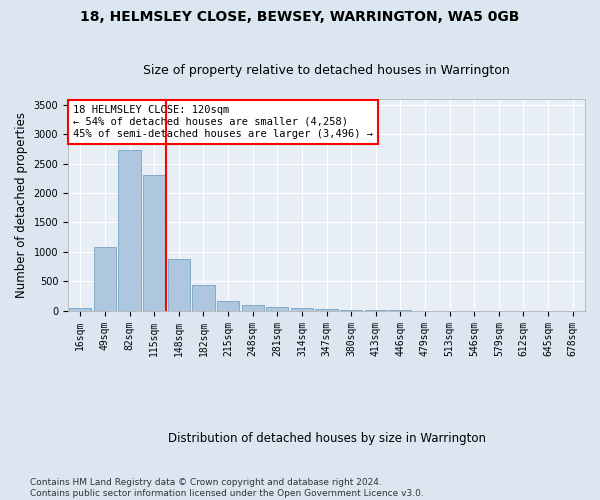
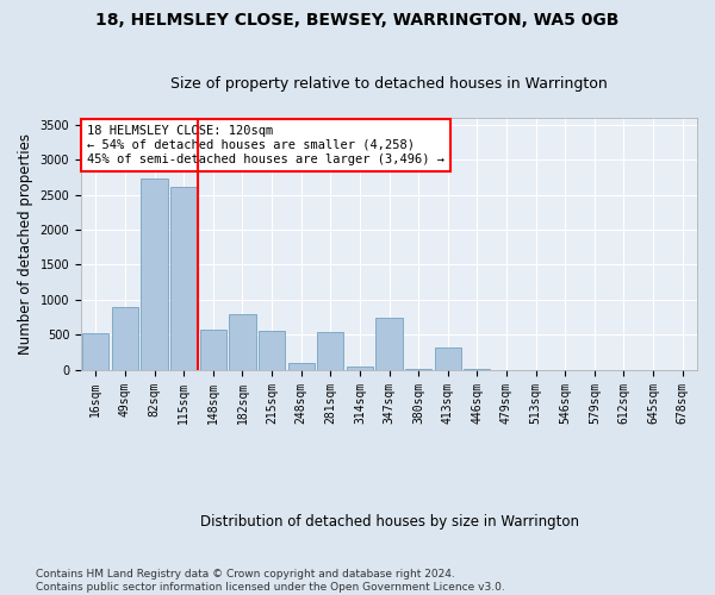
16sqm: 50 -> 520
49sqm: 1090 -> 900
115sqm: 2300 -> 2620
148sqm: 880 -> 580
182sqm: 430 -> 800
215sqm: 160 -> 560
281sqm: 60 -> 540
347sqm: 30 -> 740
413sqm: 0 -> 320
